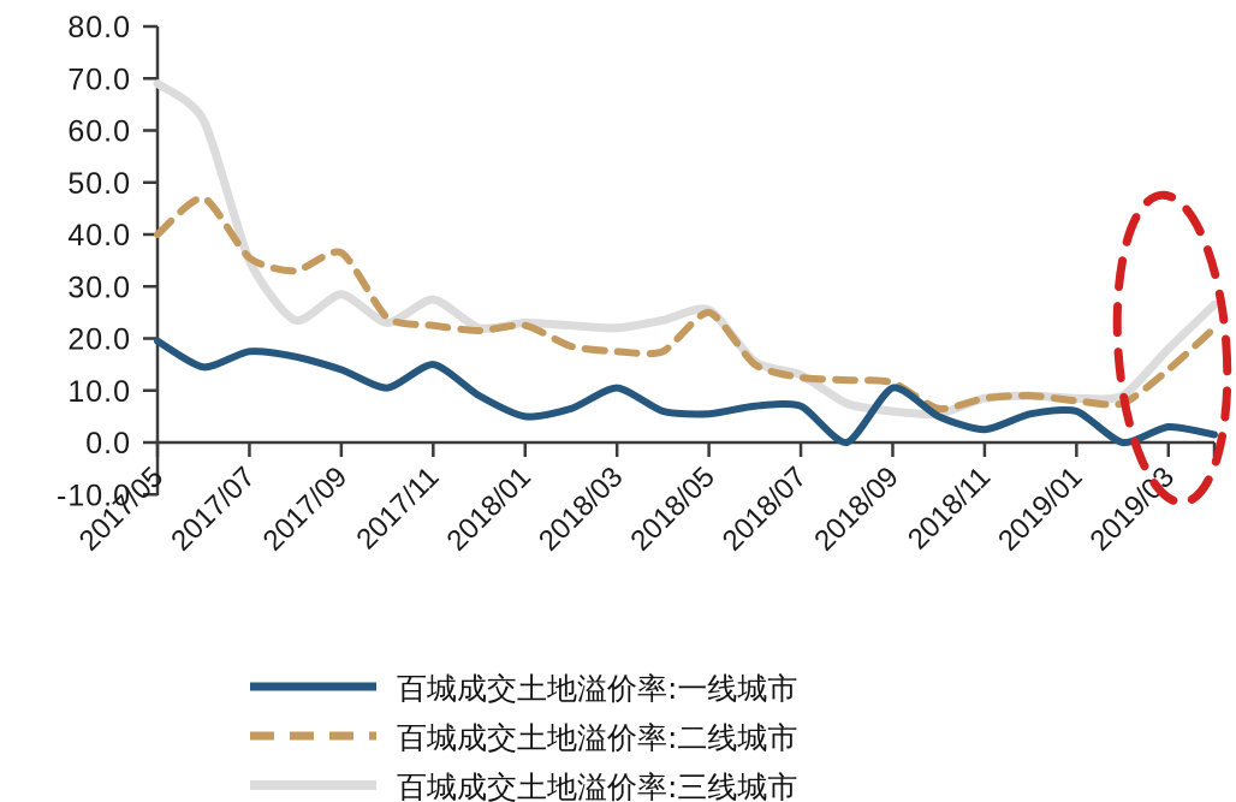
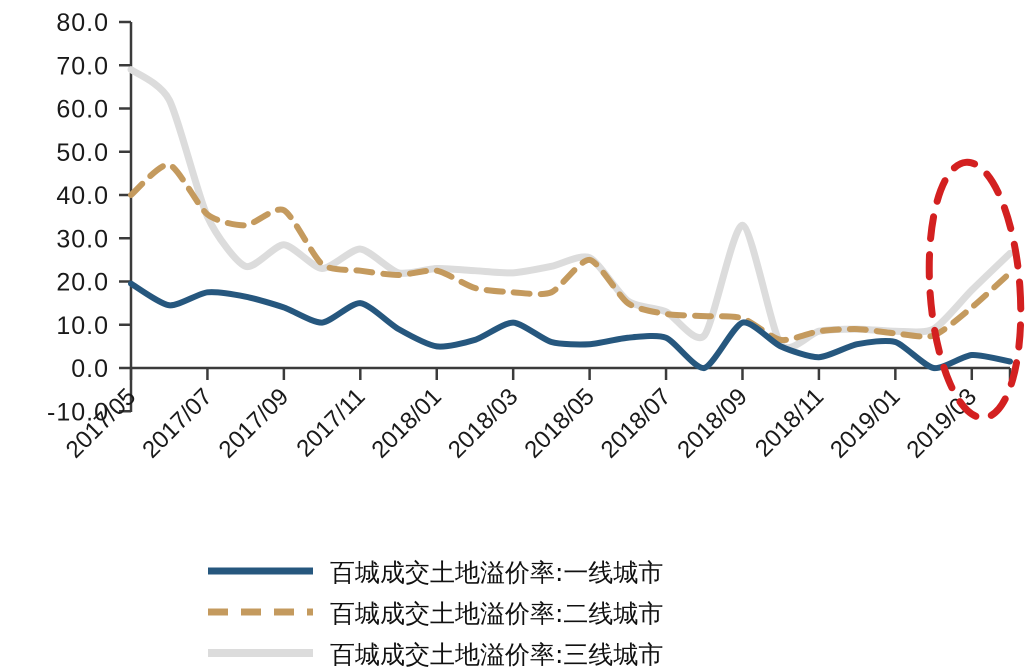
百城成交土地溢价率:三线城市/2018/09: 6 -> 33
